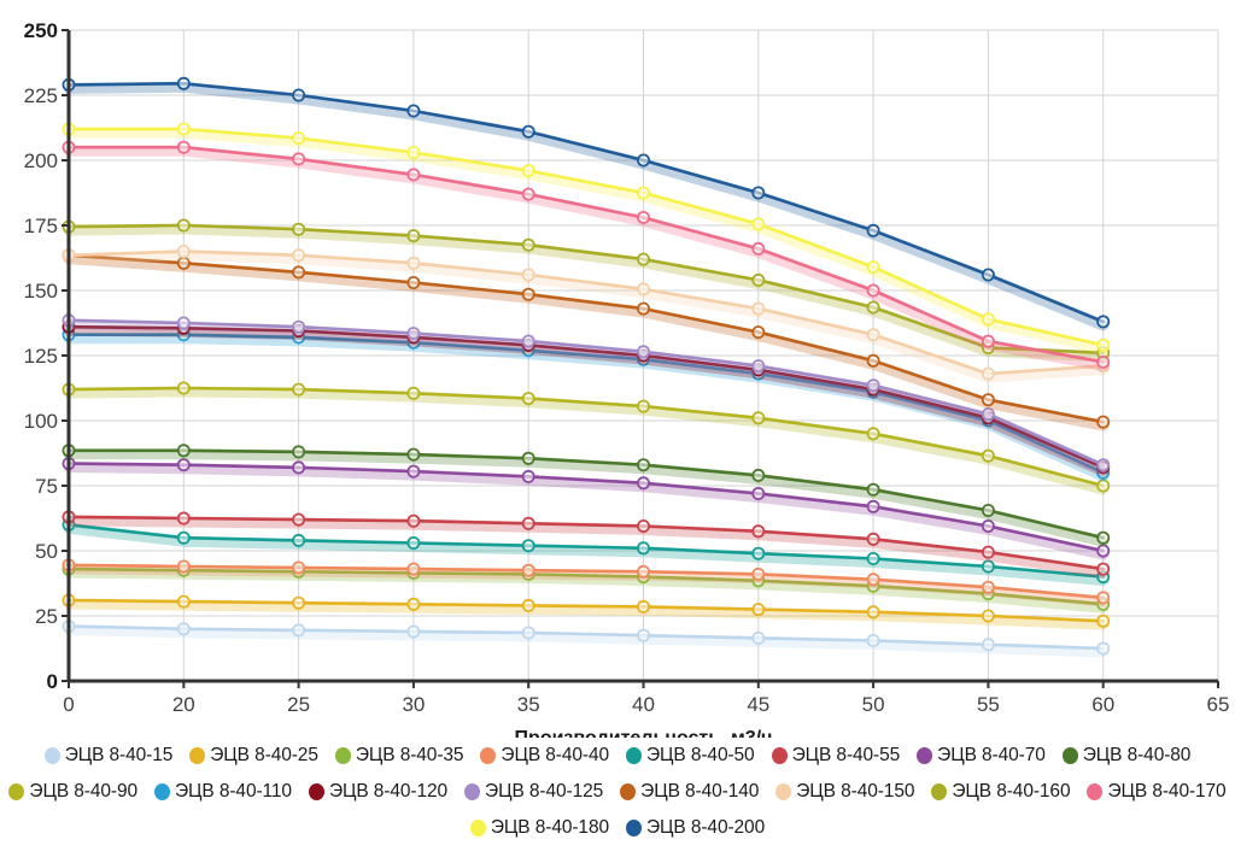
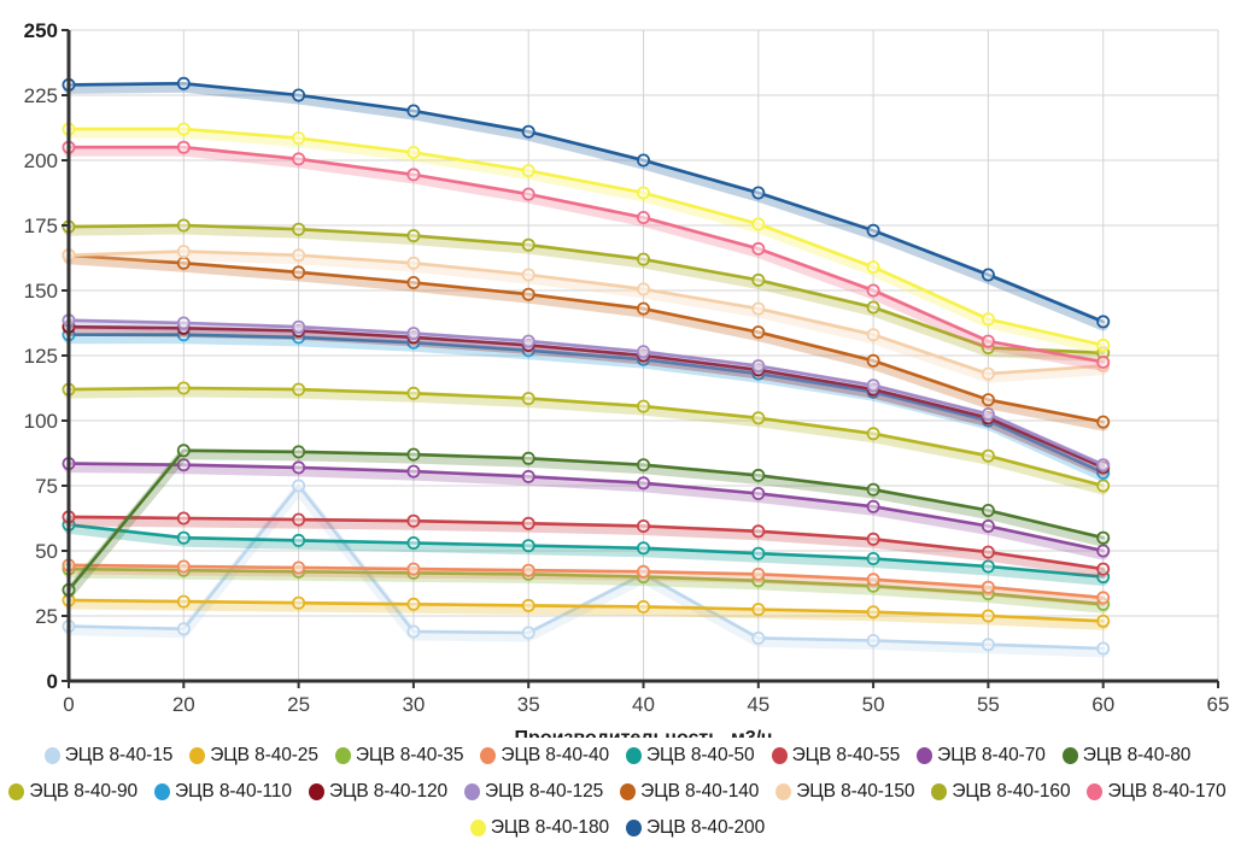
ЭЦВ 8-40-80/0: 88 -> 35
ЭЦВ 8-40-15/25: 20 -> 75
ЭЦВ 8-40-15/40: 18 -> 41
